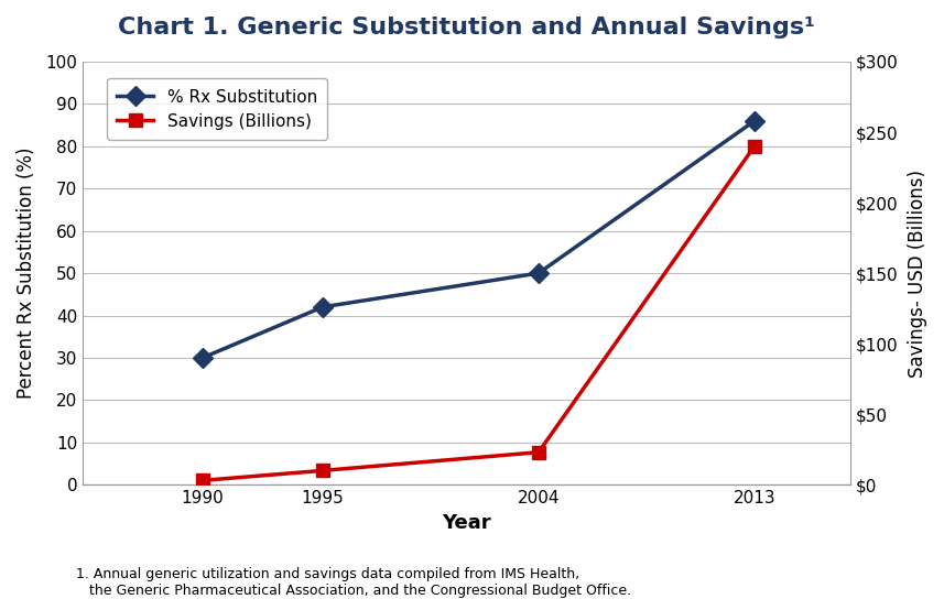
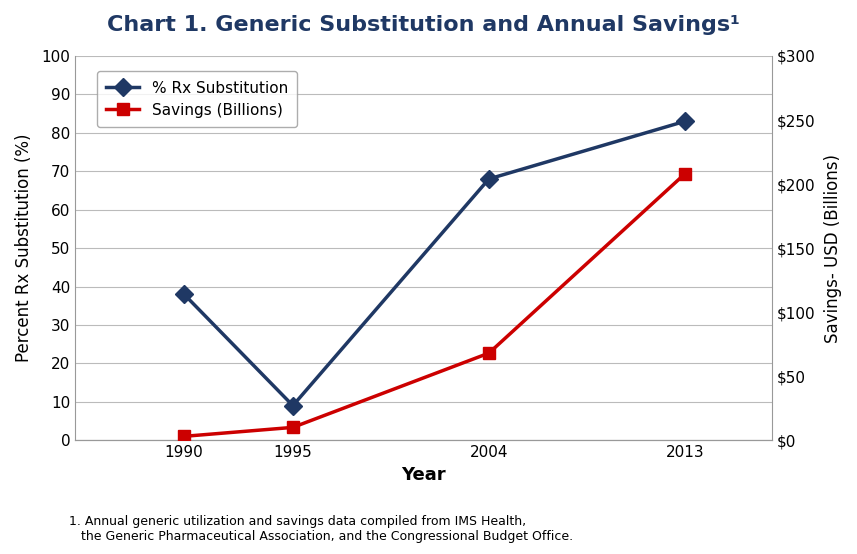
% Rx Substitution/1990: 30 -> 38
% Rx Substitution/1995: 42 -> 9
% Rx Substitution/2004: 50 -> 68
Savings (Billions)/2004: $23 -> $68
% Rx Substitution/2013: 86 -> 83
Savings (Billions)/2013: $240 -> $208
